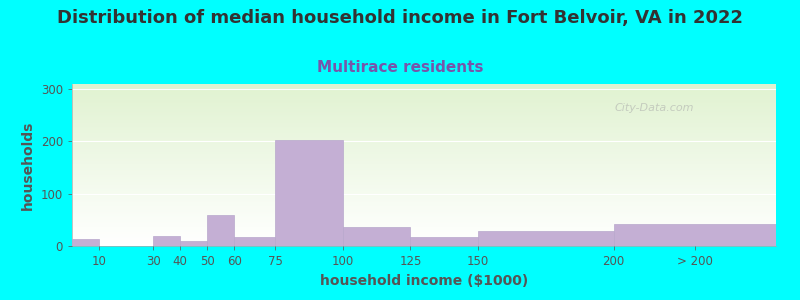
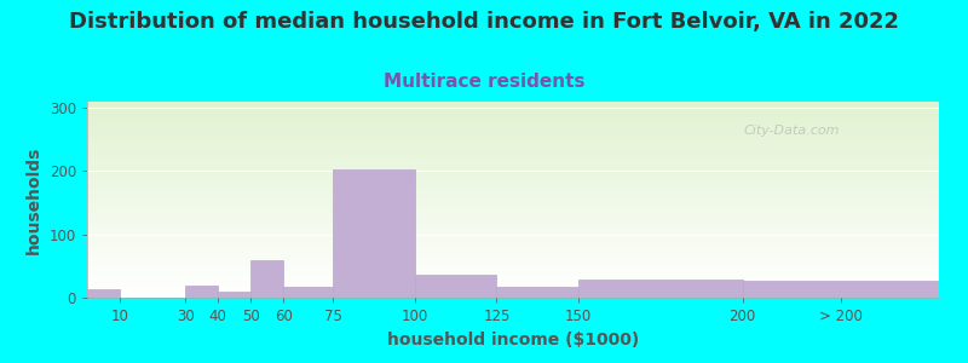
> 200: 42 -> 27
